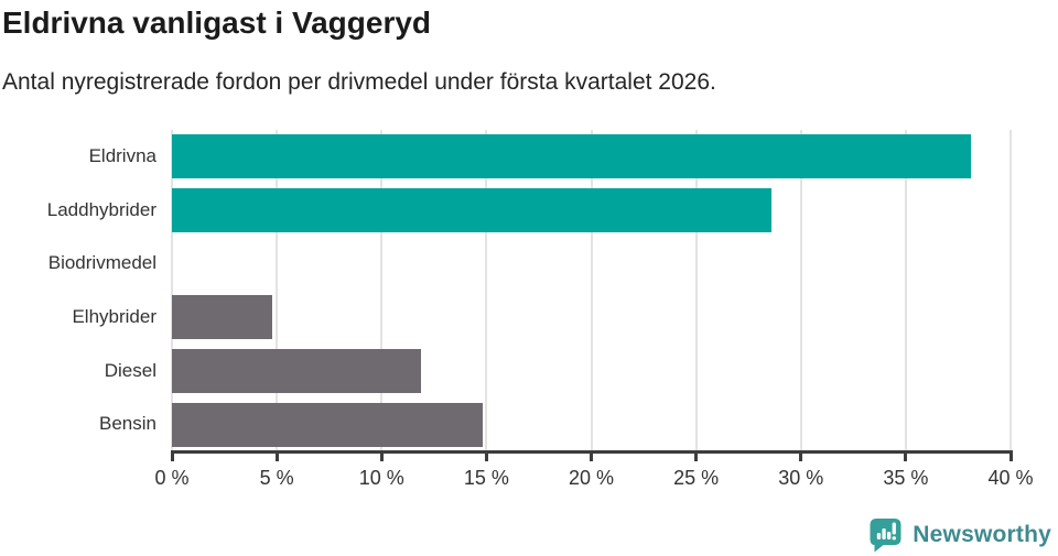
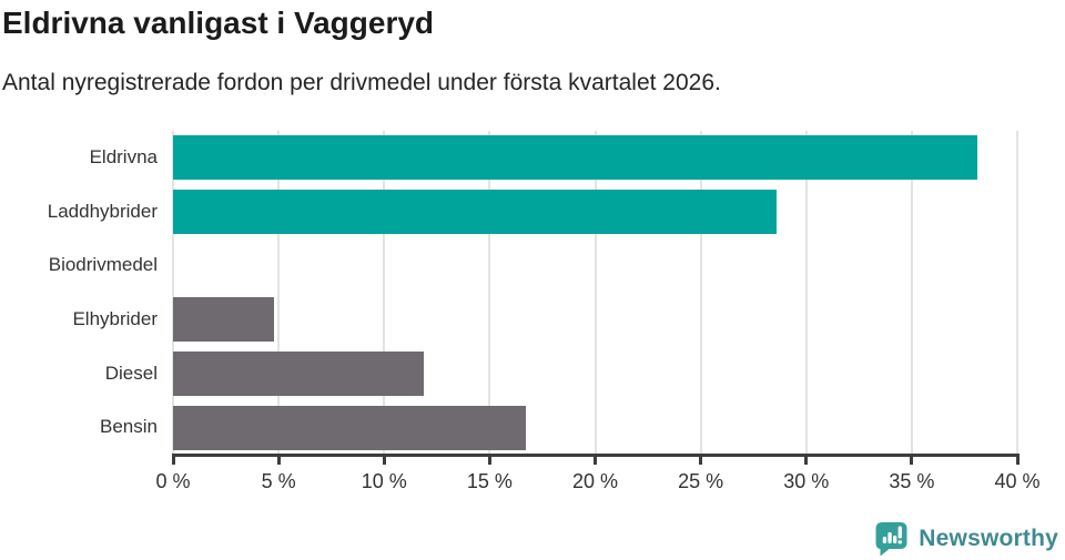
Bensin: 14.8% -> 16.7%
